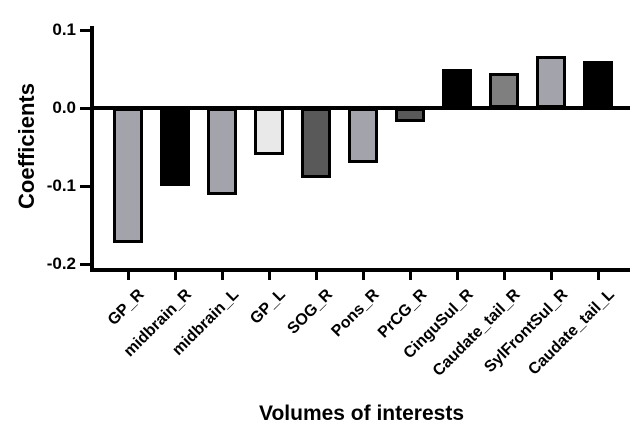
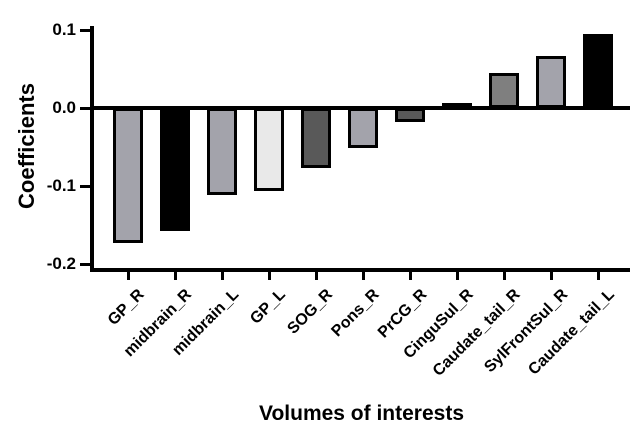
midbrain_R: -0.10 -> -0.16
GP_L: -0.06 -> -0.11
SOG_R: -0.09 -> -0.08
Pons_R: -0.07 -> -0.05
CinguSul_R: 0.05 -> 0.01
Caudate_tail_L: 0.06 -> 0.10
